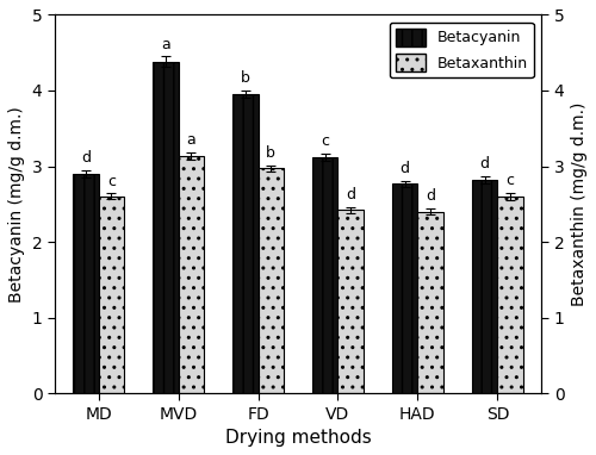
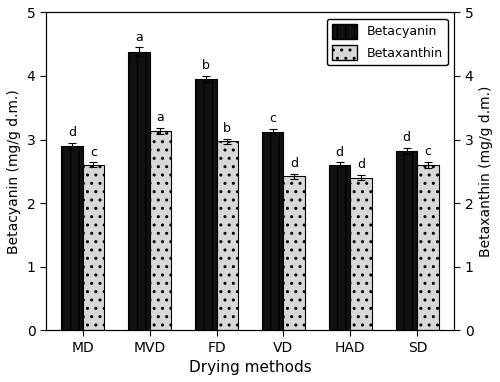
Betacyanin/HAD: 2.77 -> 2.60
